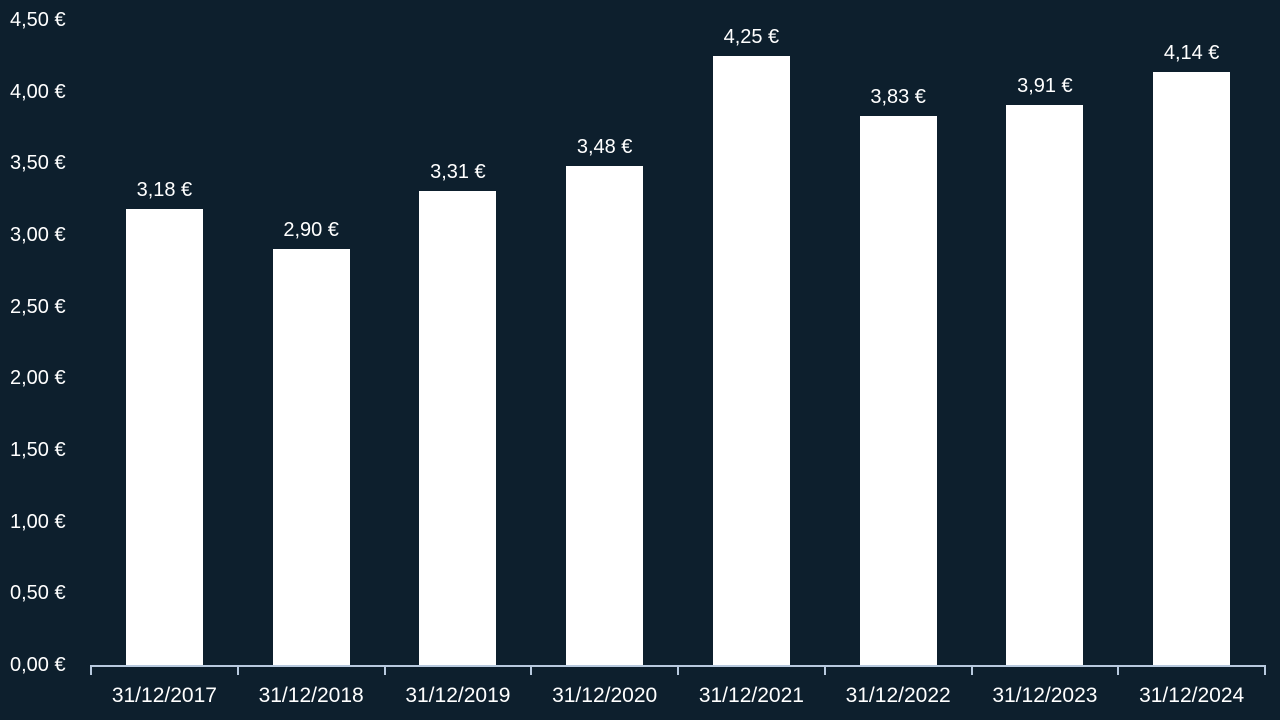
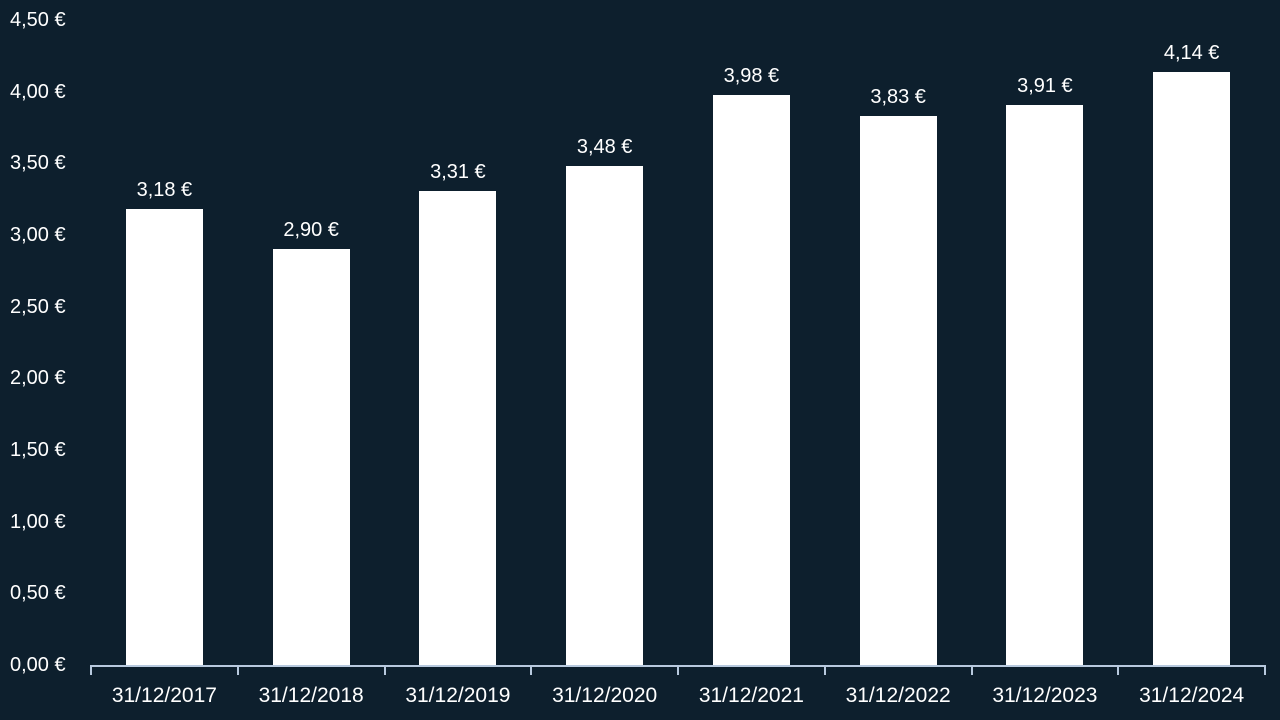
31/12/2021: 4,25 -> 3,98
